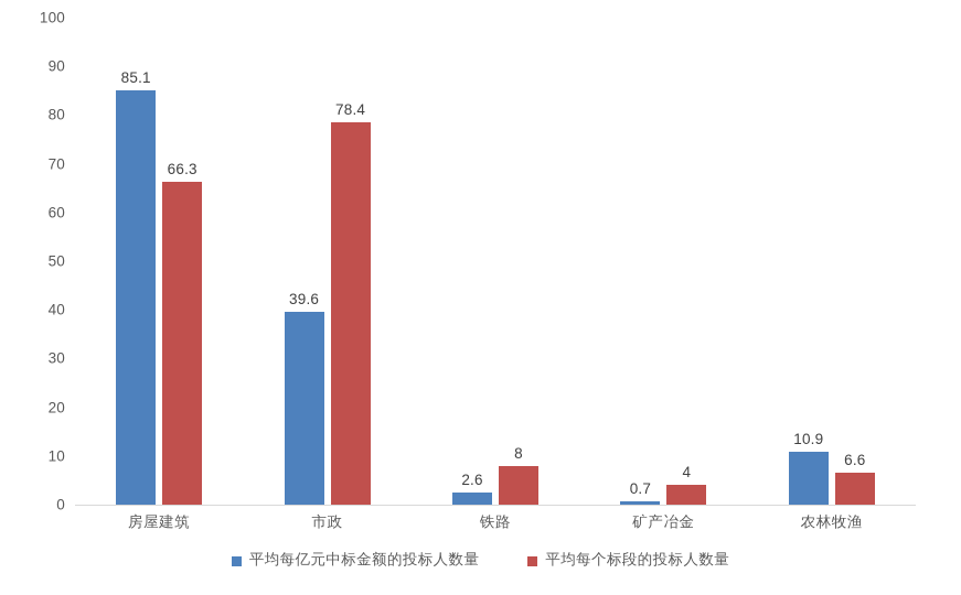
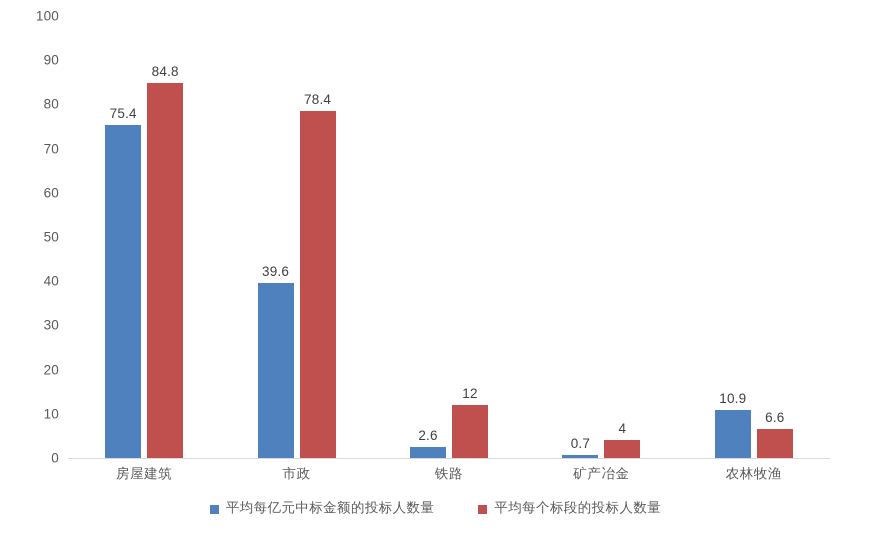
平均每亿元中标金额的投标人数量/房屋建筑: 85.1 -> 75.4
平均每个标段的投标人数量/房屋建筑: 66.3 -> 84.8
平均每个标段的投标人数量/铁路: 8 -> 12
